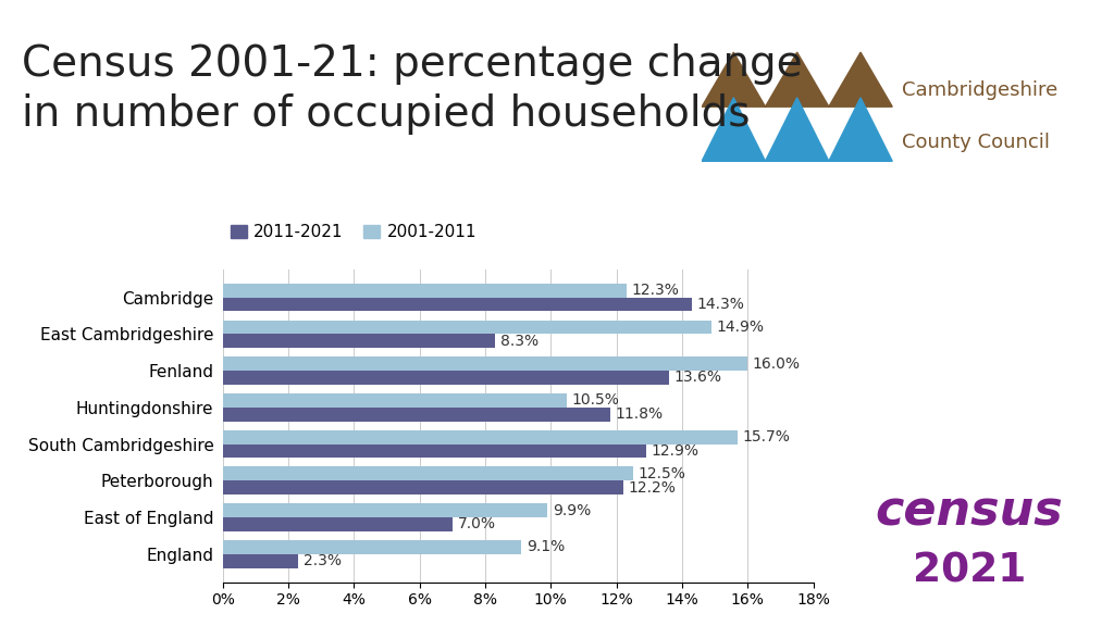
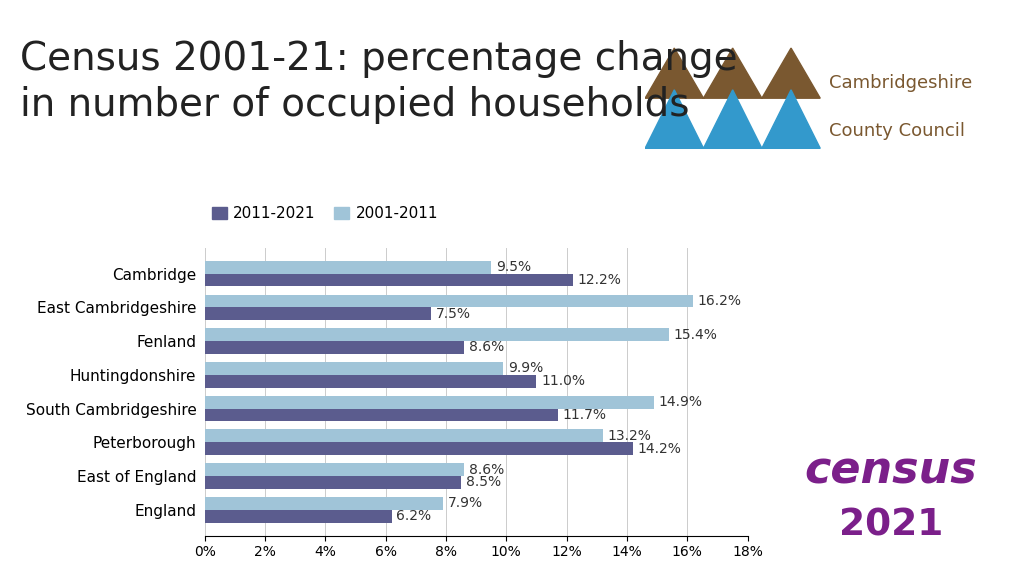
2001-2011/Cambridge: 12.3% -> 9.5%
2011-2021/Cambridge: 14.3% -> 12.2%
2001-2011/East Cambridgeshire: 14.9% -> 16.2%
2011-2021/East Cambridgeshire: 8.3% -> 7.5%
2001-2011/Fenland: 16.0% -> 15.4%
2011-2021/Fenland: 13.6% -> 8.6%
2001-2011/Huntingdonshire: 10.5% -> 9.9%
2011-2021/Huntingdonshire: 11.8% -> 11.0%
2001-2011/South Cambridgeshire: 15.7% -> 14.9%
2011-2021/South Cambridgeshire: 12.9% -> 11.7%
2001-2011/Peterborough: 12.5% -> 13.2%
2011-2021/Peterborough: 12.2% -> 14.2%
2001-2011/East of England: 9.9% -> 8.6%
2011-2021/East of England: 7.0% -> 8.5%
2001-2011/England: 9.1% -> 7.9%
2011-2021/England: 2.3% -> 6.2%
